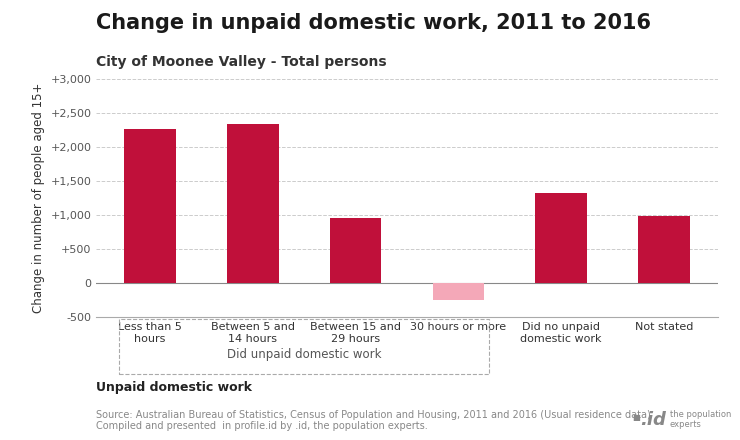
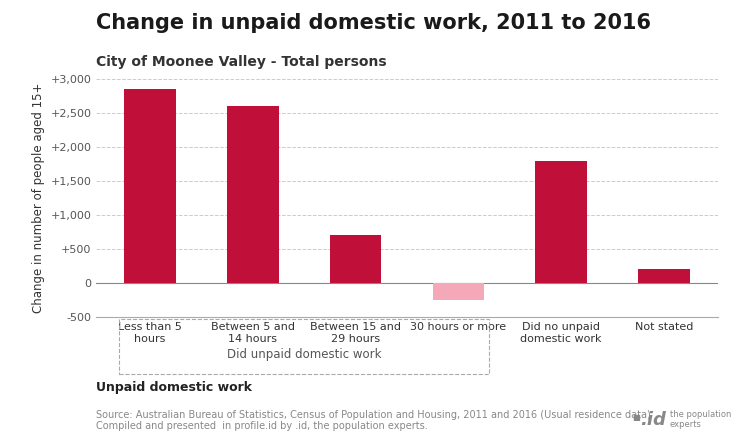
Less than 5 hours: 2,260 -> 2,850
Between 5 and 14 hours: 2,340 -> 2,600
Between 15 and 29 hours: 960 -> 700
Did no unpaid domestic work: 1,320 -> 1,800
Not stated: 980 -> 200
